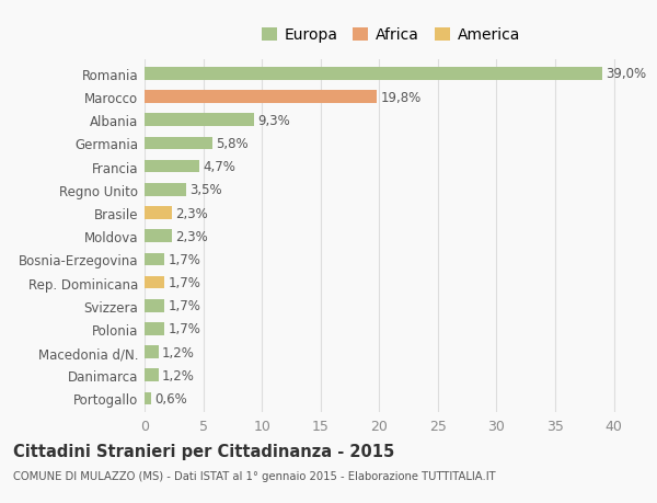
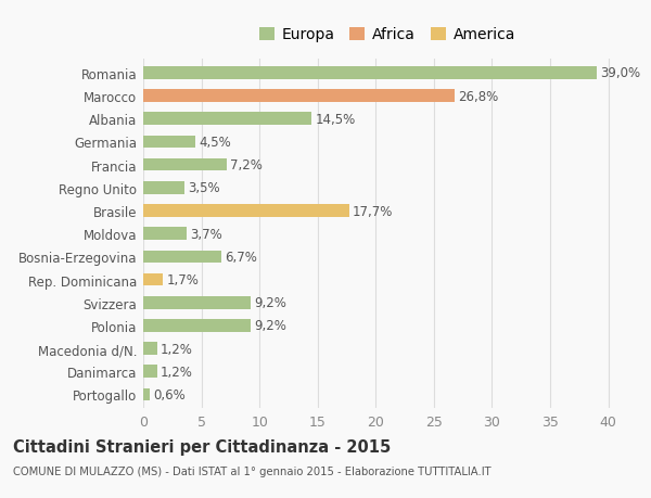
Marocco: 19,8% -> 26,8%
Albania: 9,3% -> 14,5%
Germania: 5,8% -> 4,5%
Francia: 4,7% -> 7,2%
Brasile: 2,3% -> 17,7%
Moldova: 2,3% -> 3,7%
Bosnia-Erzegovina: 1,7% -> 6,7%
Svizzera: 1,7% -> 9,2%
Polonia: 1,7% -> 9,2%
